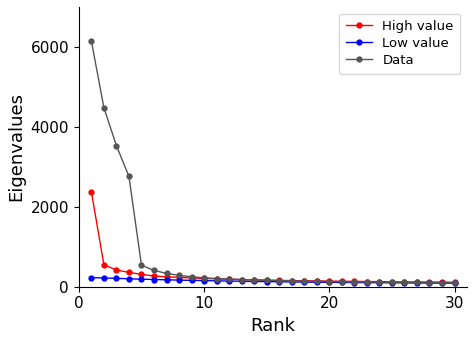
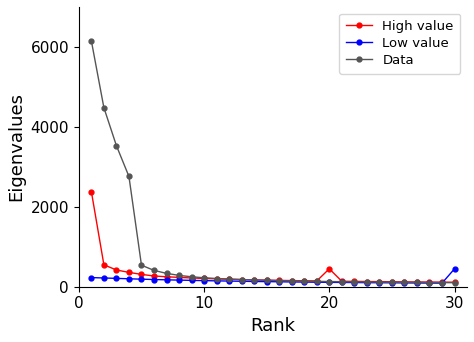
High value/20: 140 -> 450
Low value/30: 90 -> 450
